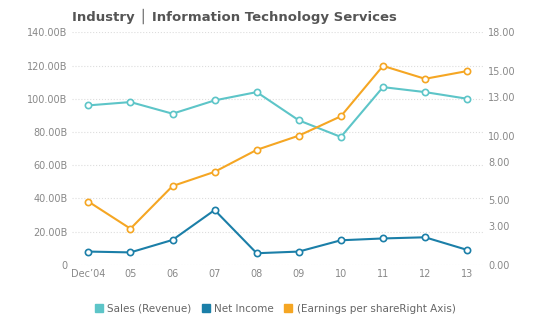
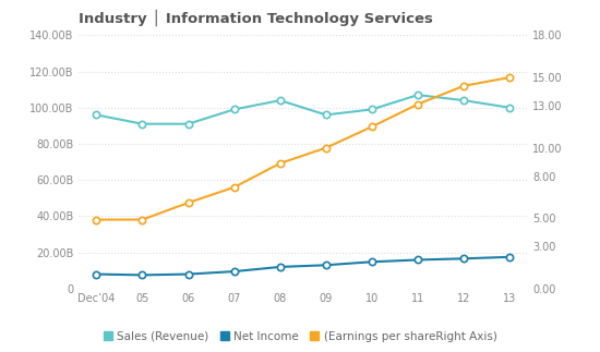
Sales (Revenue)/05: 98B -> 91B
(Earnings per shareRight Axis)/05: 2.8 -> 4.9
Net Income/06: 15B -> 8B
Net Income/07: 33B -> 10B
Net Income/08: 7B -> 12B
Sales (Revenue)/09: 87B -> 96B
Net Income/09: 8B -> 13B
Sales (Revenue)/10: 77B -> 99B
(Earnings per shareRight Axis)/11: 15.4 -> 13.1
Net Income/13: 9B -> 18B
